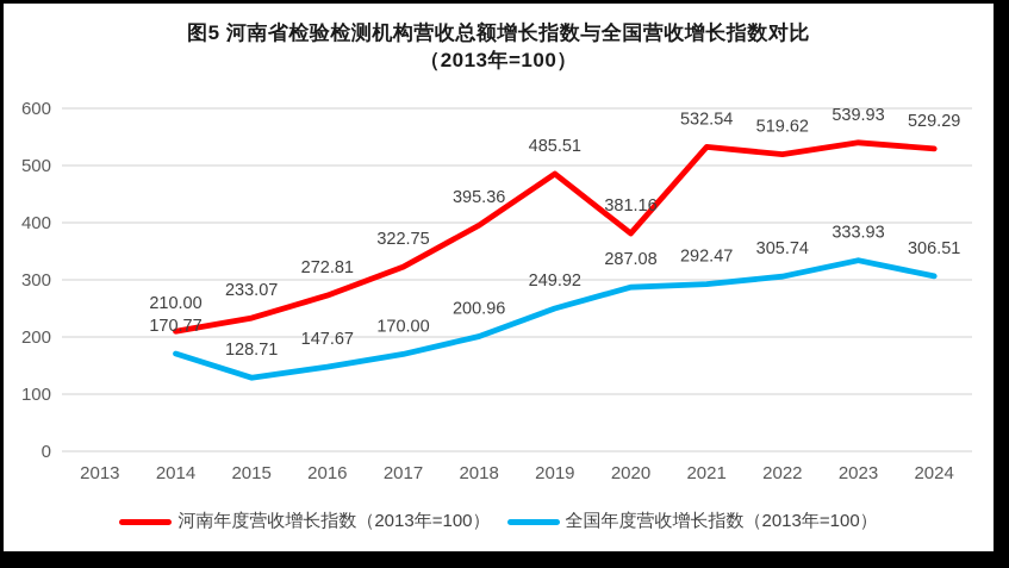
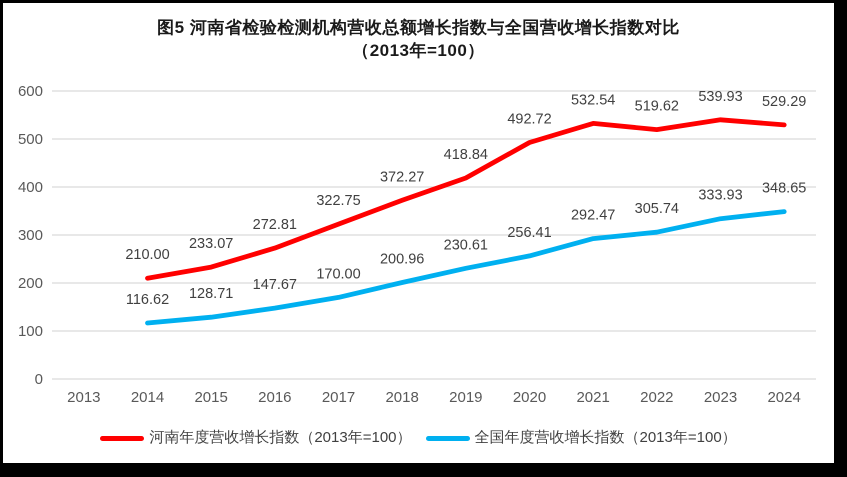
全国年度营收增长指数（2013年=100）/2014: 170.77 -> 116.62
河南年度营收增长指数（2013年=100）/2018: 395.36 -> 372.27
河南年度营收增长指数（2013年=100）/2019: 485.51 -> 418.84
全国年度营收增长指数（2013年=100）/2019: 249.92 -> 230.61
河南年度营收增长指数（2013年=100）/2020: 381.16 -> 492.72
全国年度营收增长指数（2013年=100）/2020: 287.08 -> 256.41
全国年度营收增长指数（2013年=100）/2024: 306.51 -> 348.65
